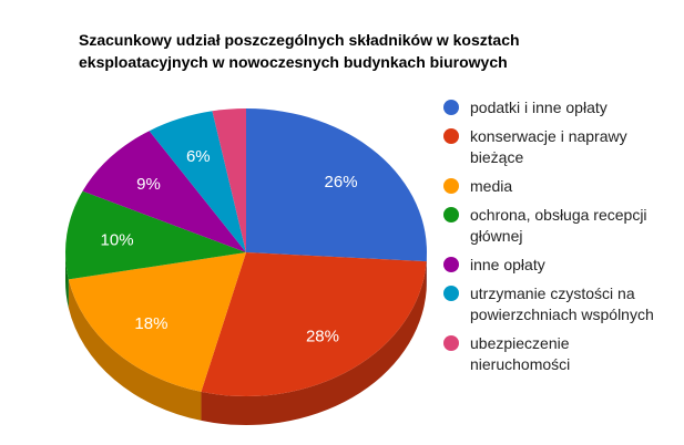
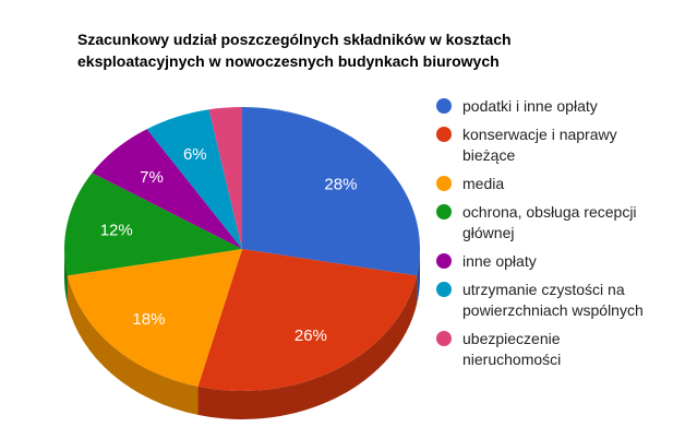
podatki i inne opłaty: 26% -> 28%
konserwacje i naprawy bieżące: 28% -> 26%
ochrona, obsługa recepcji głównej: 10% -> 12%
inne opłaty: 9% -> 7%
